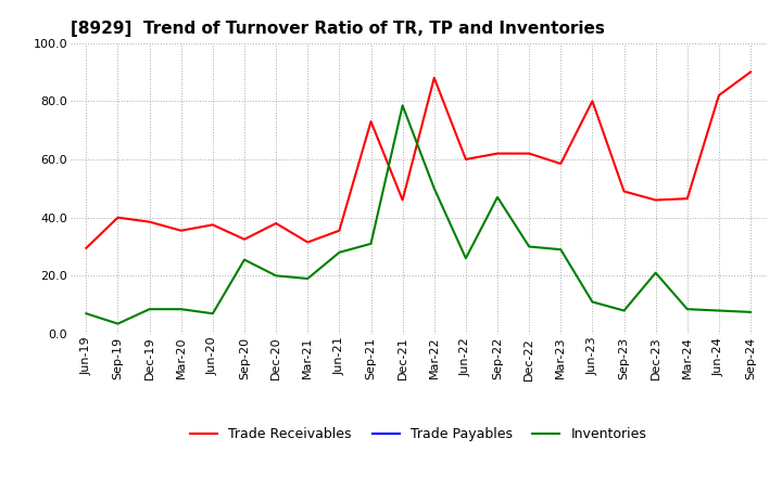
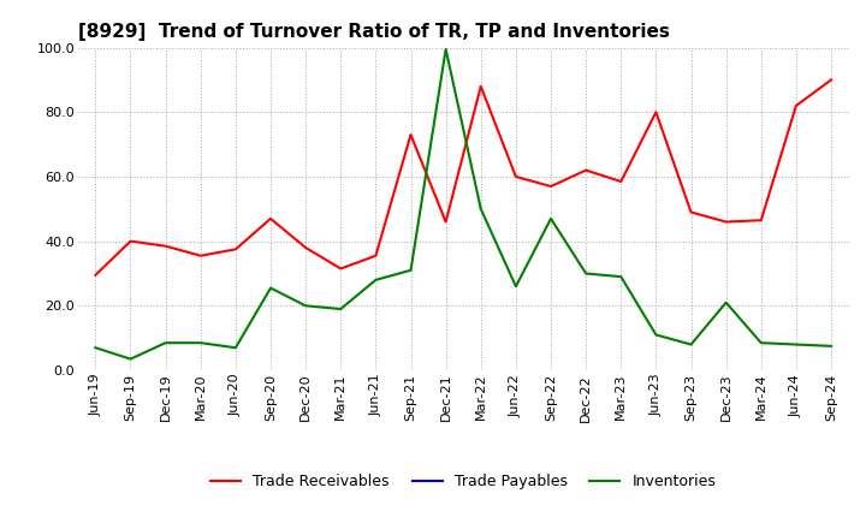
Trade Receivables/Sep-20: 32.5 -> 47.0
Inventories/Dec-21: 78.5 -> 99.5
Trade Receivables/Sep-22: 62.0 -> 57.0
